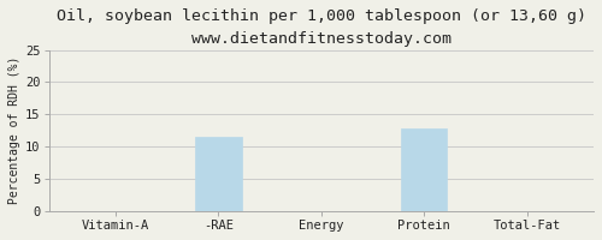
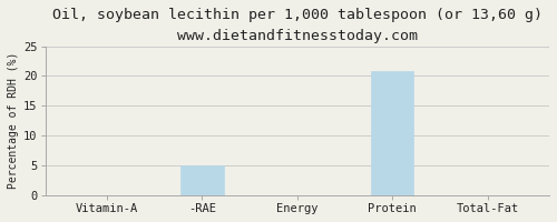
-RAE: 11.6 -> 5.0
Protein: 12.8 -> 20.8
